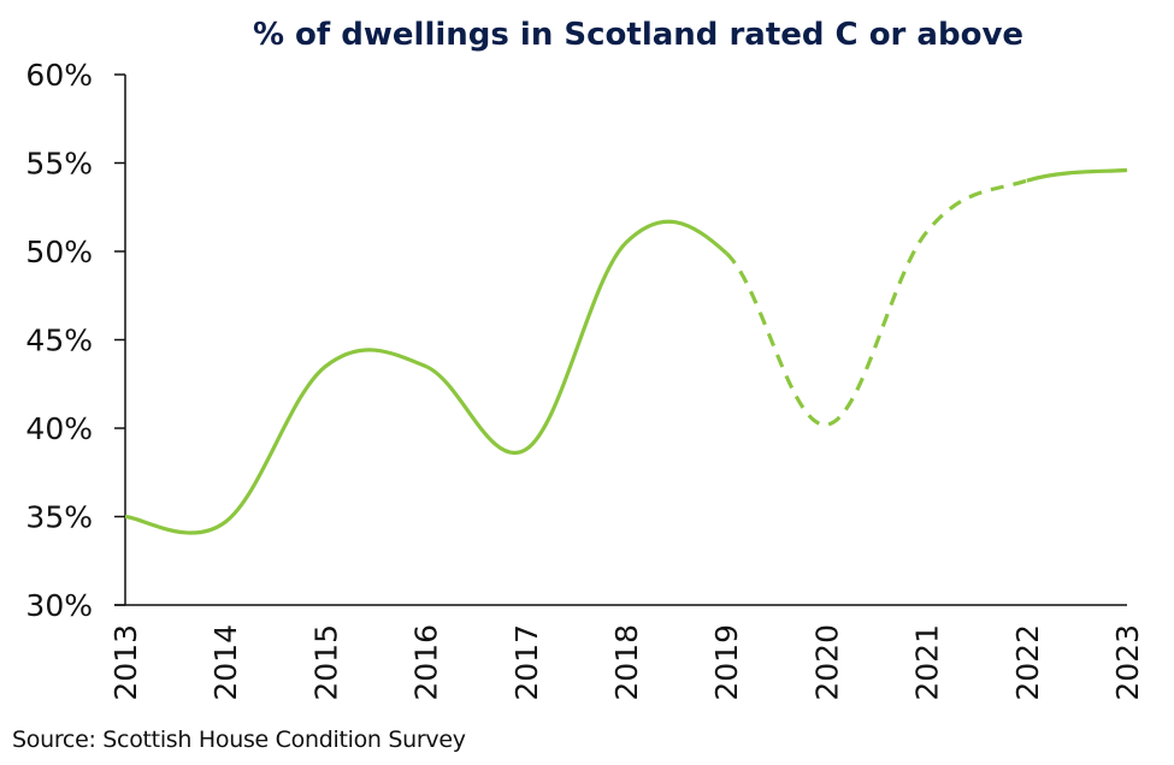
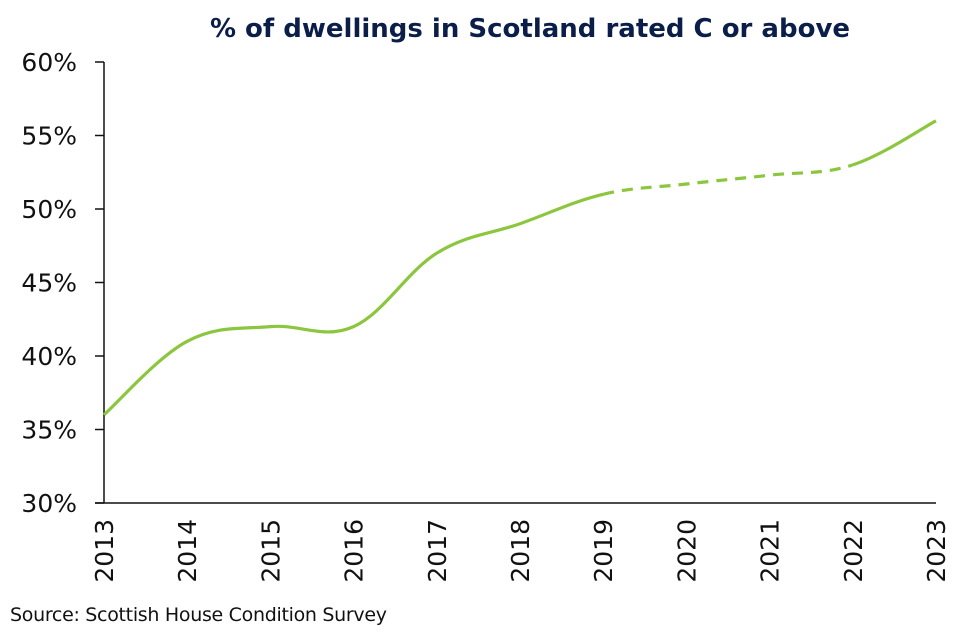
2013: 35.0% -> 36.0%
2014: 34.7% -> 41.0%
2015: 43.5% -> 42.0%
2016: 43.5% -> 42.0%
2017: 38.8% -> 47.0%
2018: 50.5% -> 49.0%
2019: 49.9% -> 51.0%
2020: 40.2% -> 51.7%
2021: 51.1% -> 52.3%
2022: 54.0% -> 53.0%
2023: 54.6% -> 56.0%
